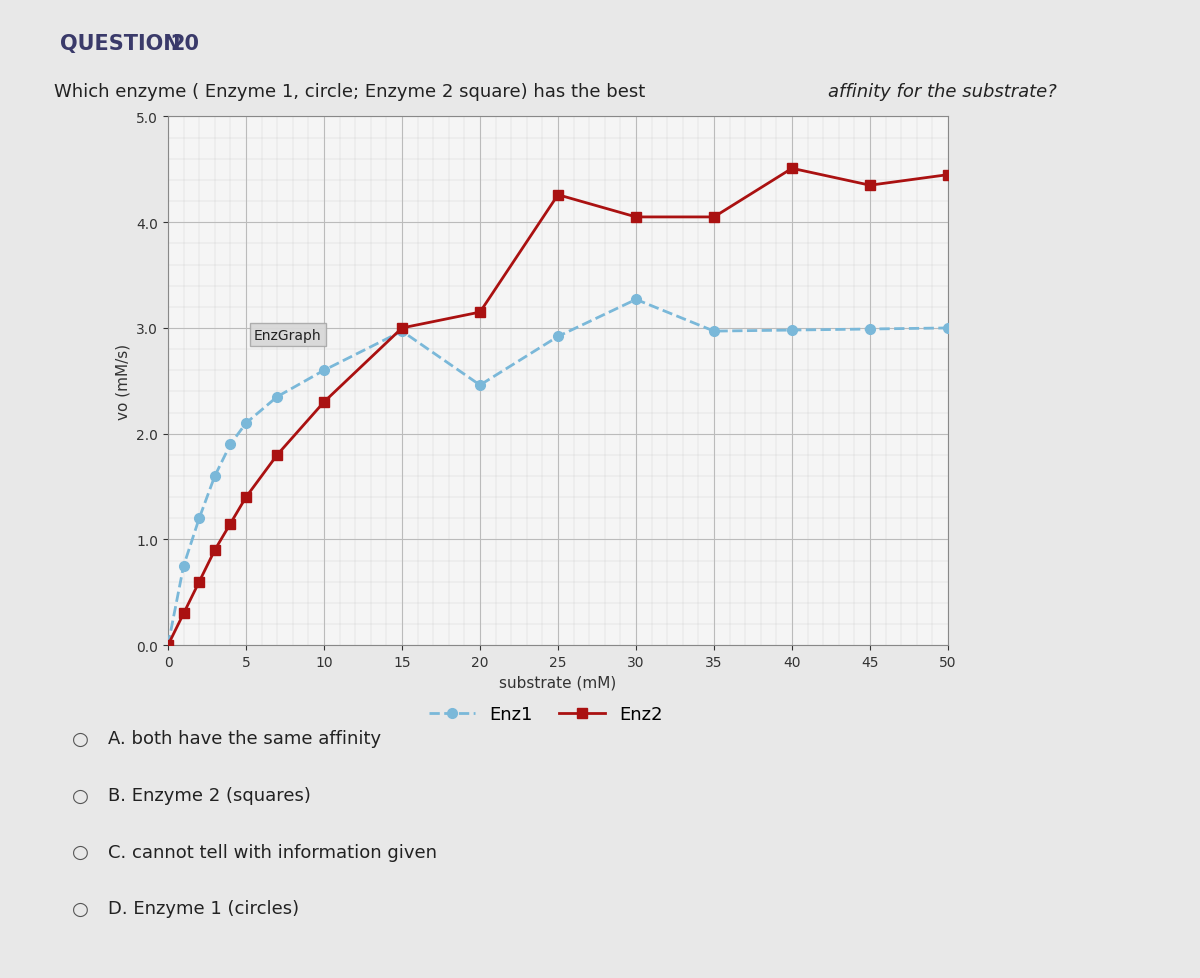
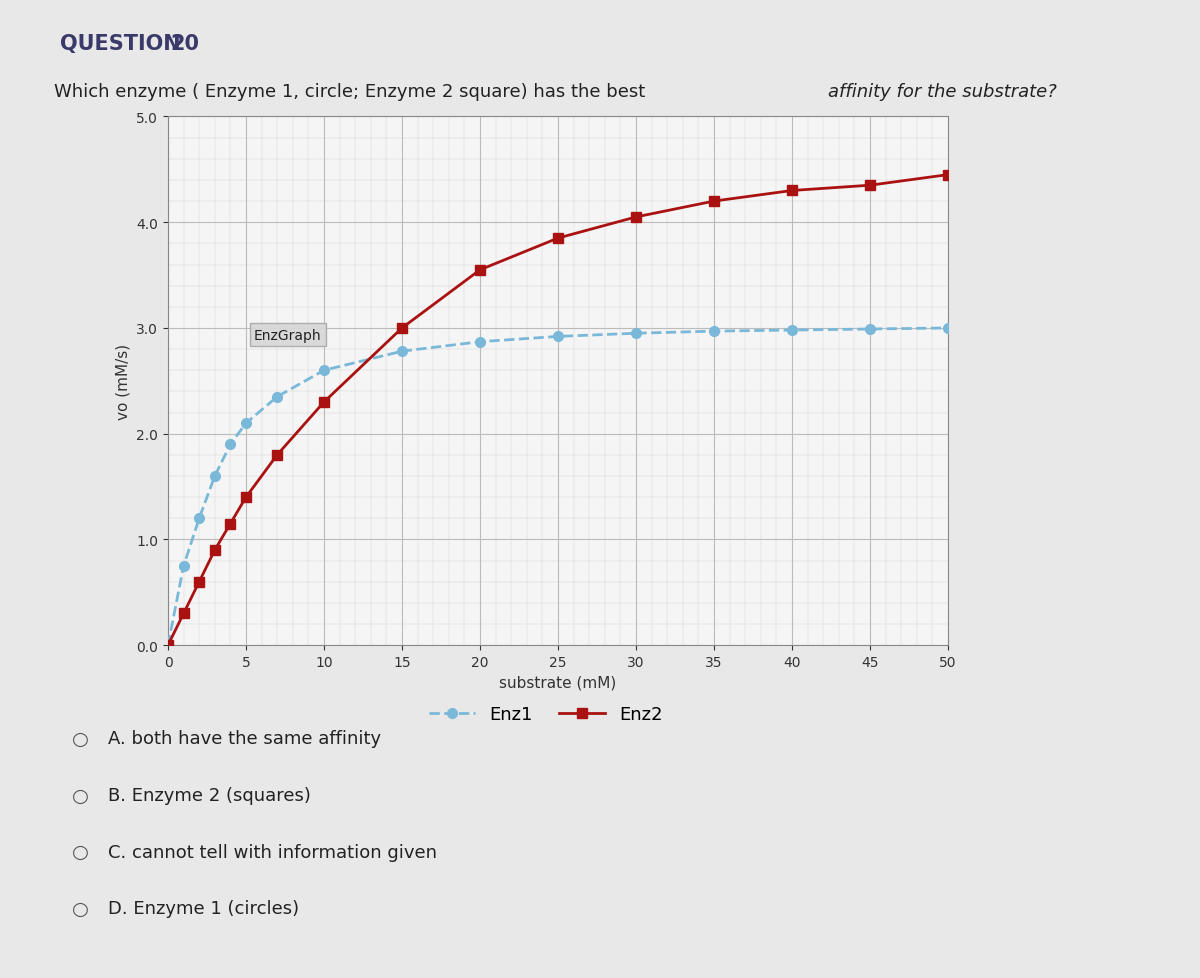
Enz1/15: 2.97 -> 2.78
Enz1/20: 2.46 -> 2.87
Enz2/20: 3.15 -> 3.55
Enz2/25: 4.26 -> 3.85
Enz1/30: 3.27 -> 2.95
Enz2/35: 4.05 -> 4.20
Enz2/40: 4.51 -> 4.30
